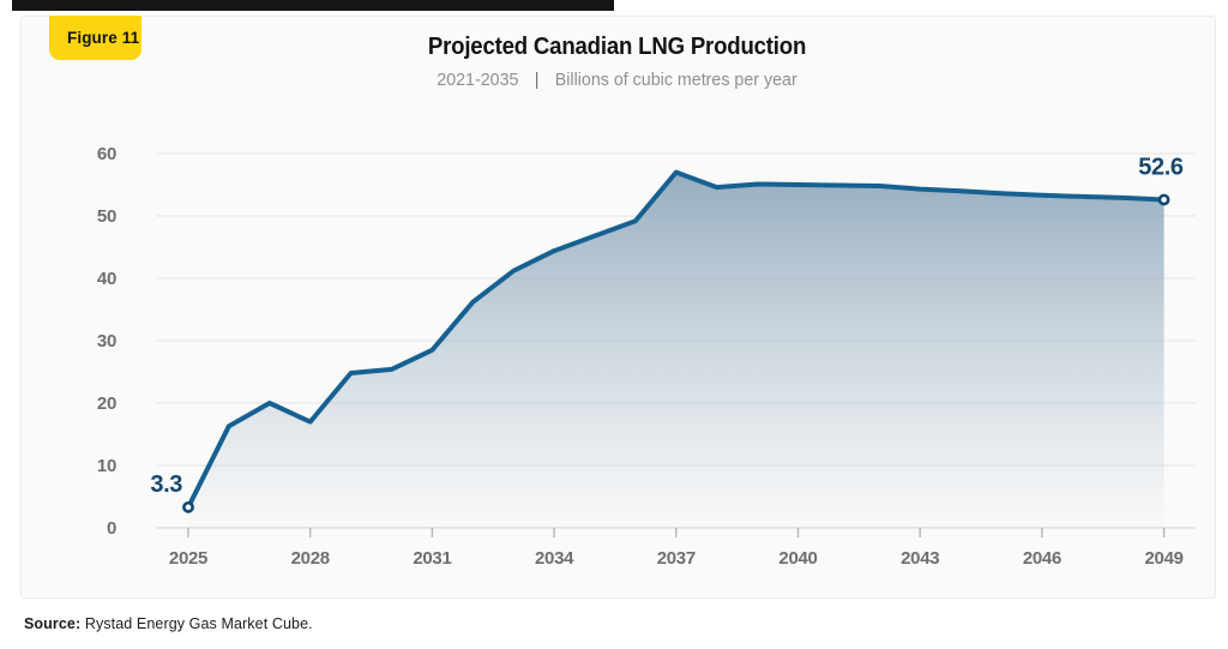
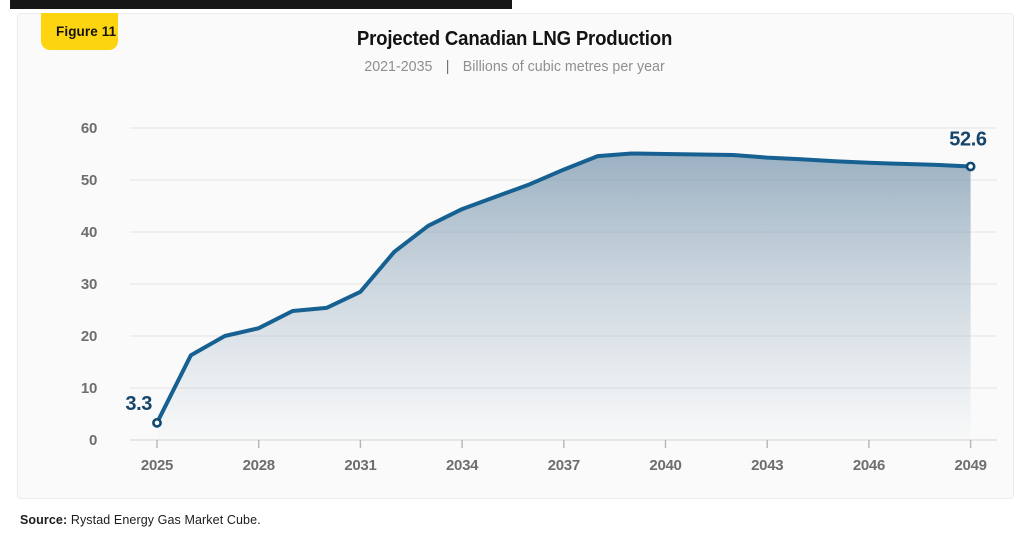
2028: 17 -> 22
2037: 57 -> 52
